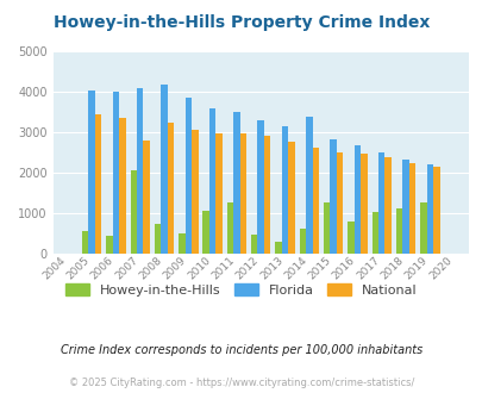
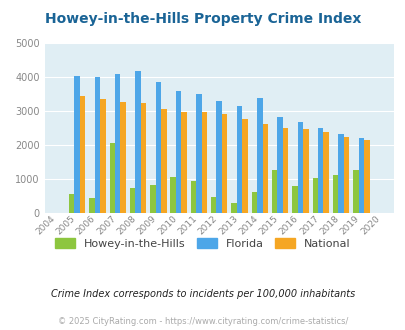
National/2007: 2800 -> 3250
Howey-in-the-Hills/2009: 500 -> 820
Howey-in-the-Hills/2011: 1250 -> 950
